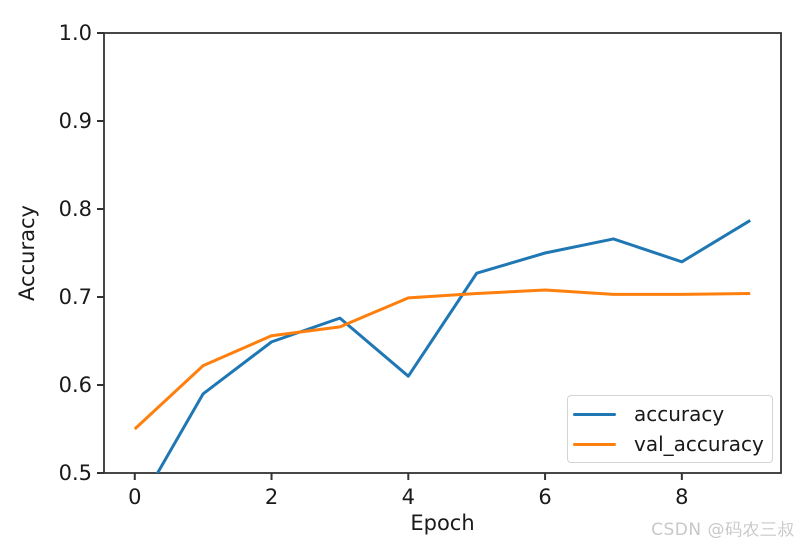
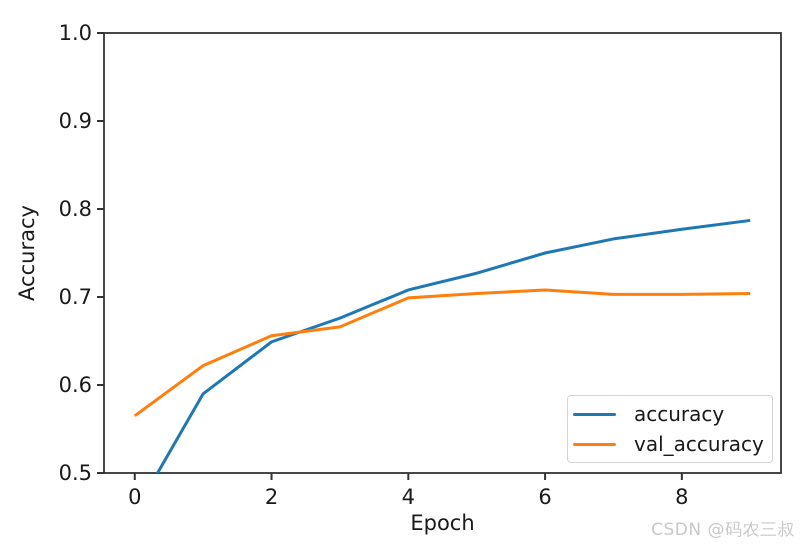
val_accuracy/0: 0.55 -> 0.56
accuracy/4: 0.61 -> 0.71
accuracy/8: 0.74 -> 0.78
